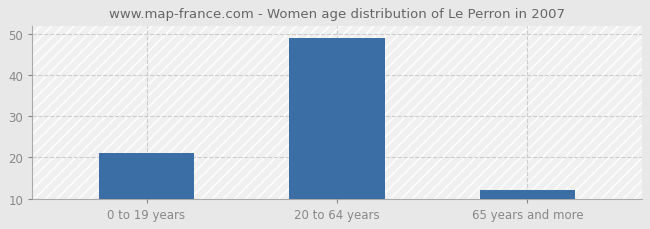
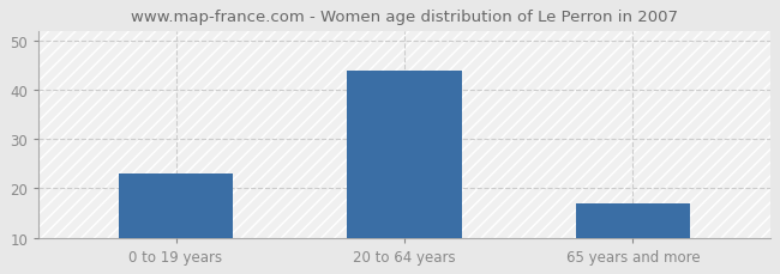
0 to 19 years: 21 -> 23
20 to 64 years: 49 -> 44
65 years and more: 12 -> 17
